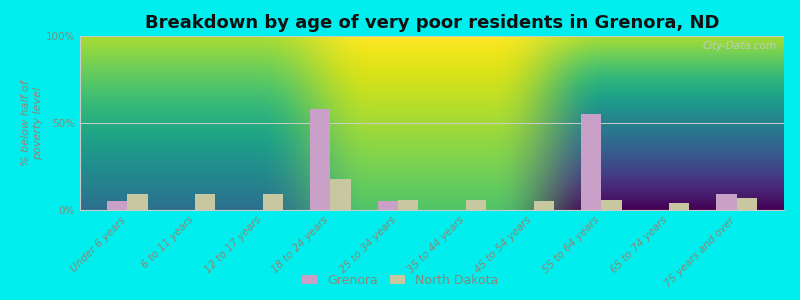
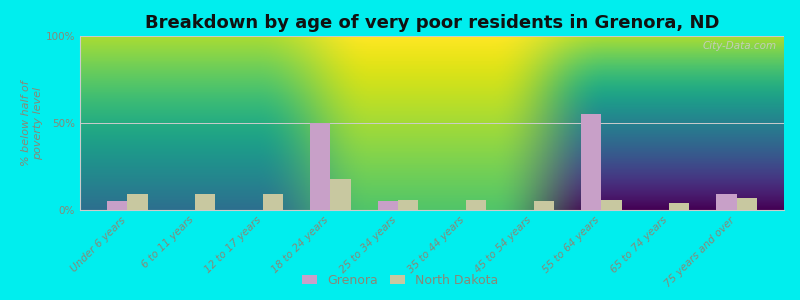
Grenora/18 to 24 years: 58% -> 50%
